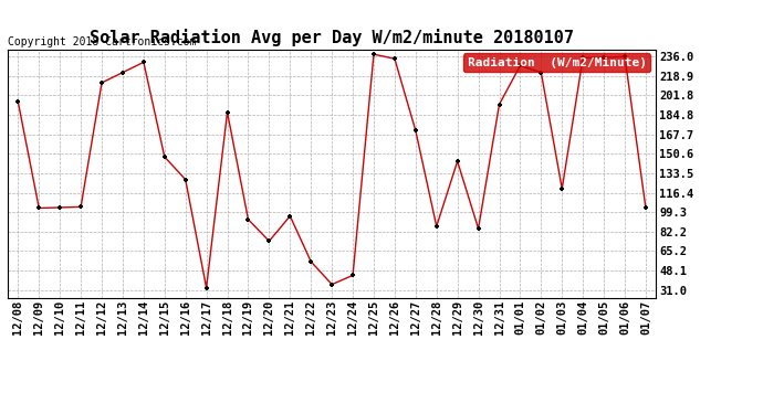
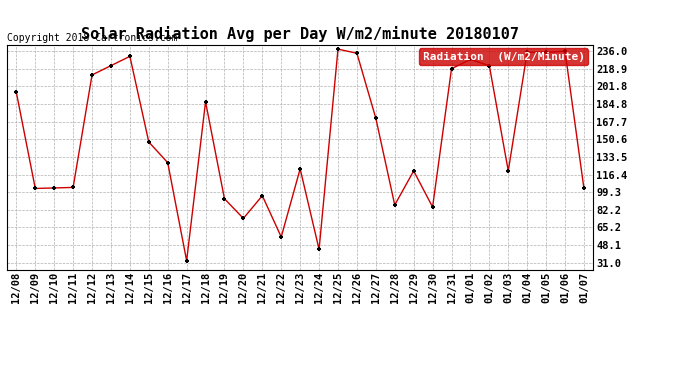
12/23: 36 -> 122
12/29: 144 -> 120
12/31: 194 -> 219
